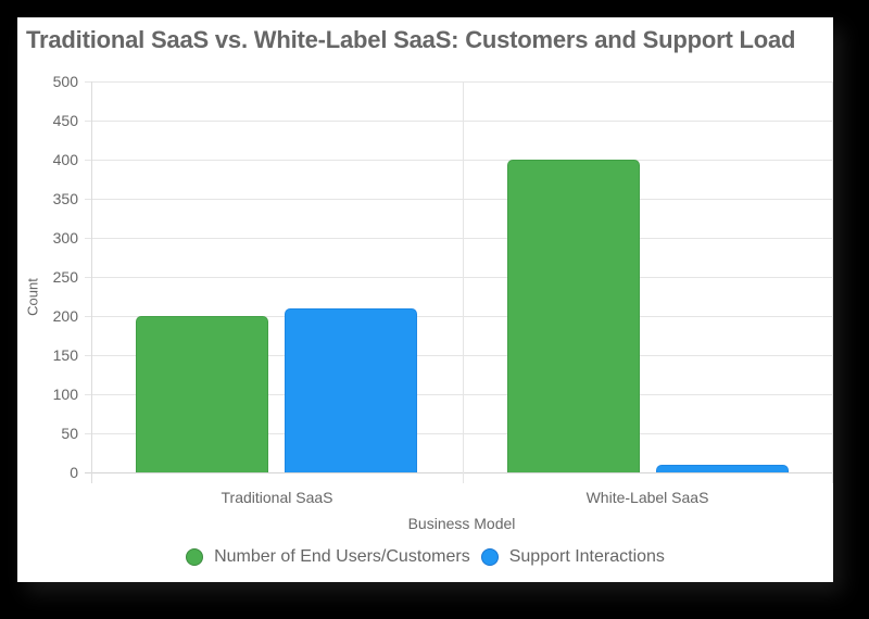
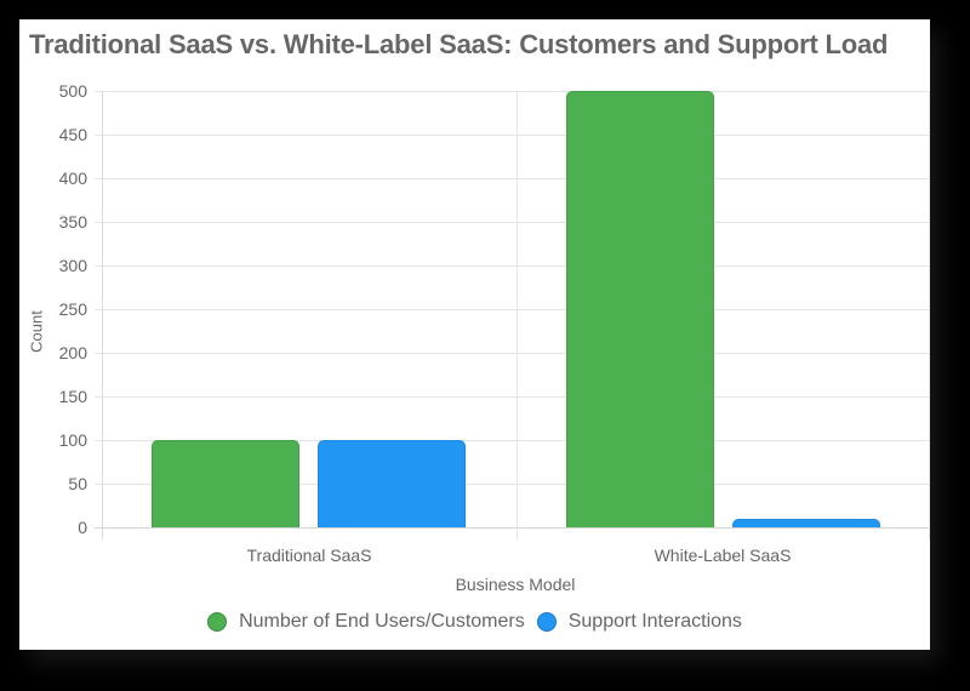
Number of End Users/Customers/Traditional SaaS: 200 -> 100
Support Interactions/Traditional SaaS: 210 -> 100
Number of End Users/Customers/White-Label SaaS: 400 -> 500
